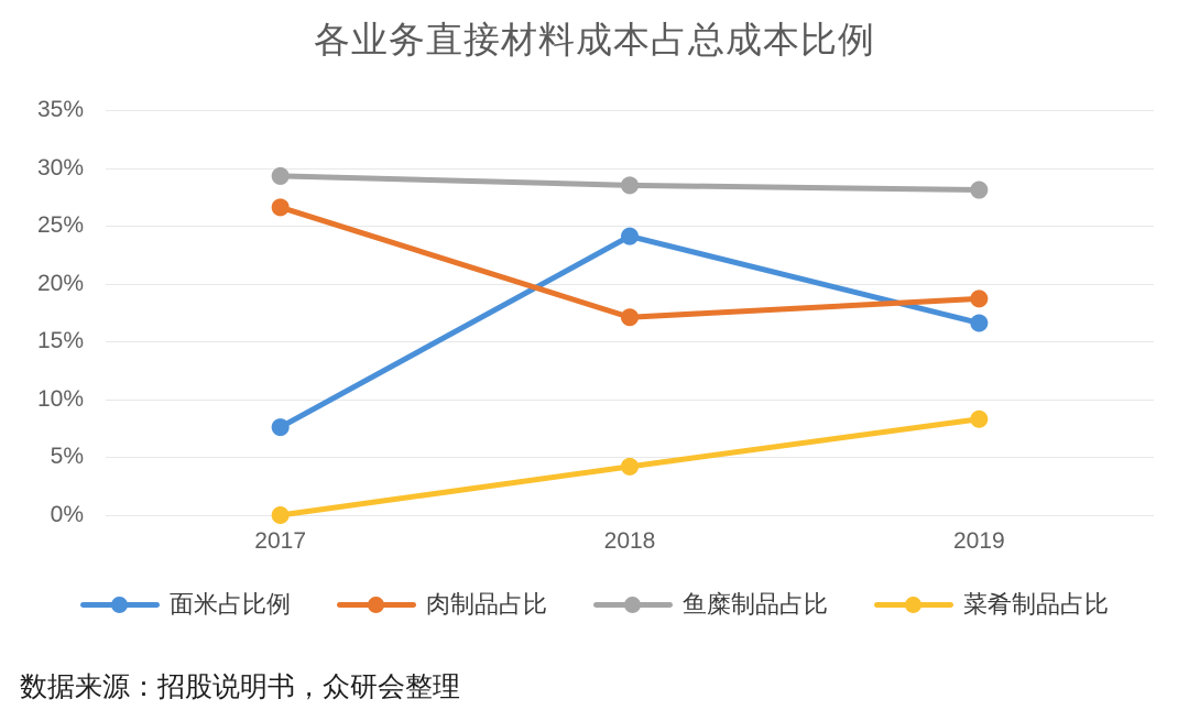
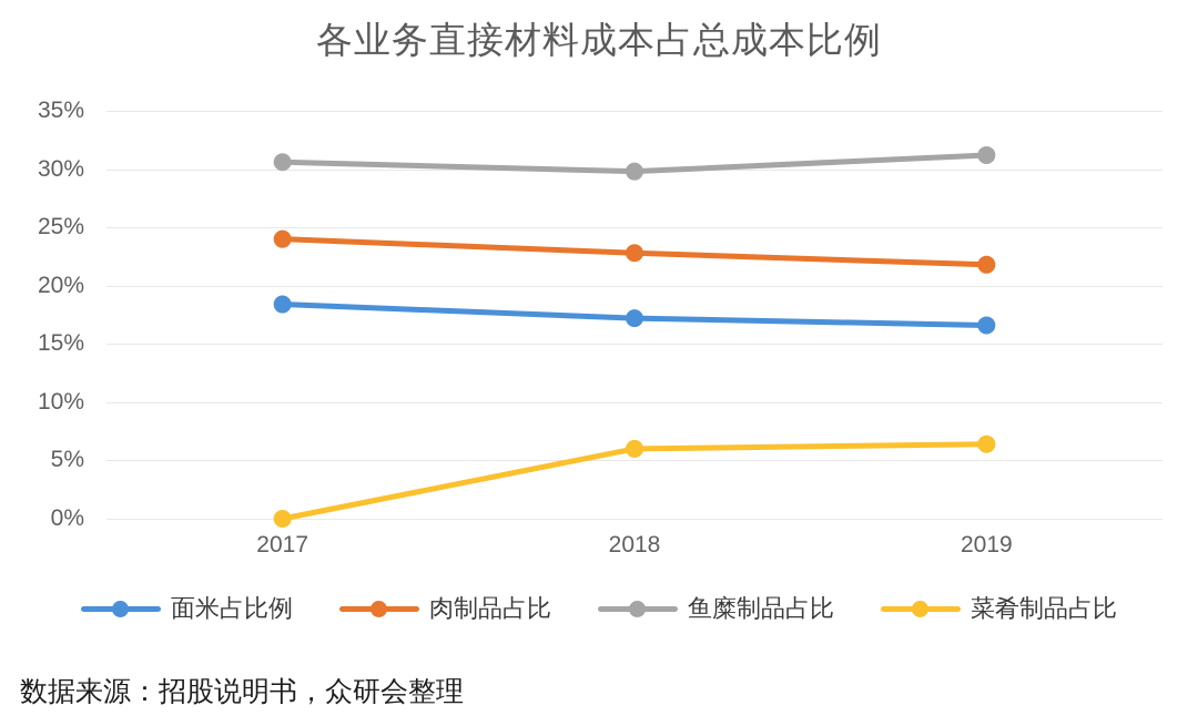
面米占比例/2017: 7.6% -> 18.4%
肉制品占比/2017: 26.6% -> 24.0%
鱼糜制品占比/2017: 29.3% -> 30.6%
面米占比例/2018: 24.1% -> 17.2%
肉制品占比/2018: 17.1% -> 22.8%
鱼糜制品占比/2018: 28.5% -> 29.8%
菜肴制品占比/2018: 4.2% -> 6.0%
肉制品占比/2019: 18.7% -> 21.8%
鱼糜制品占比/2019: 28.1% -> 31.2%
菜肴制品占比/2019: 8.3% -> 6.4%
